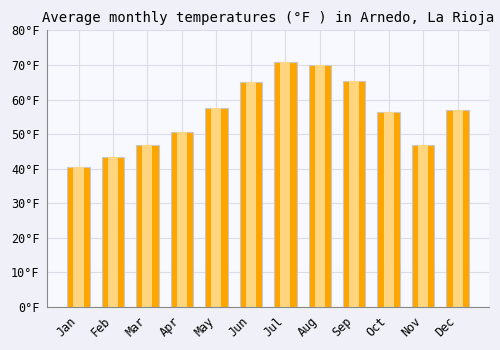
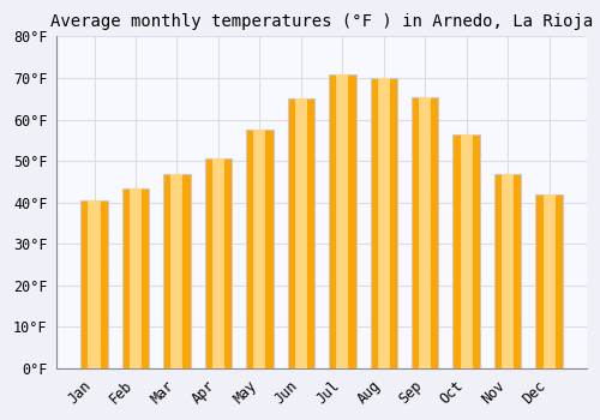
Dec: 57.0°F -> 42.0°F
